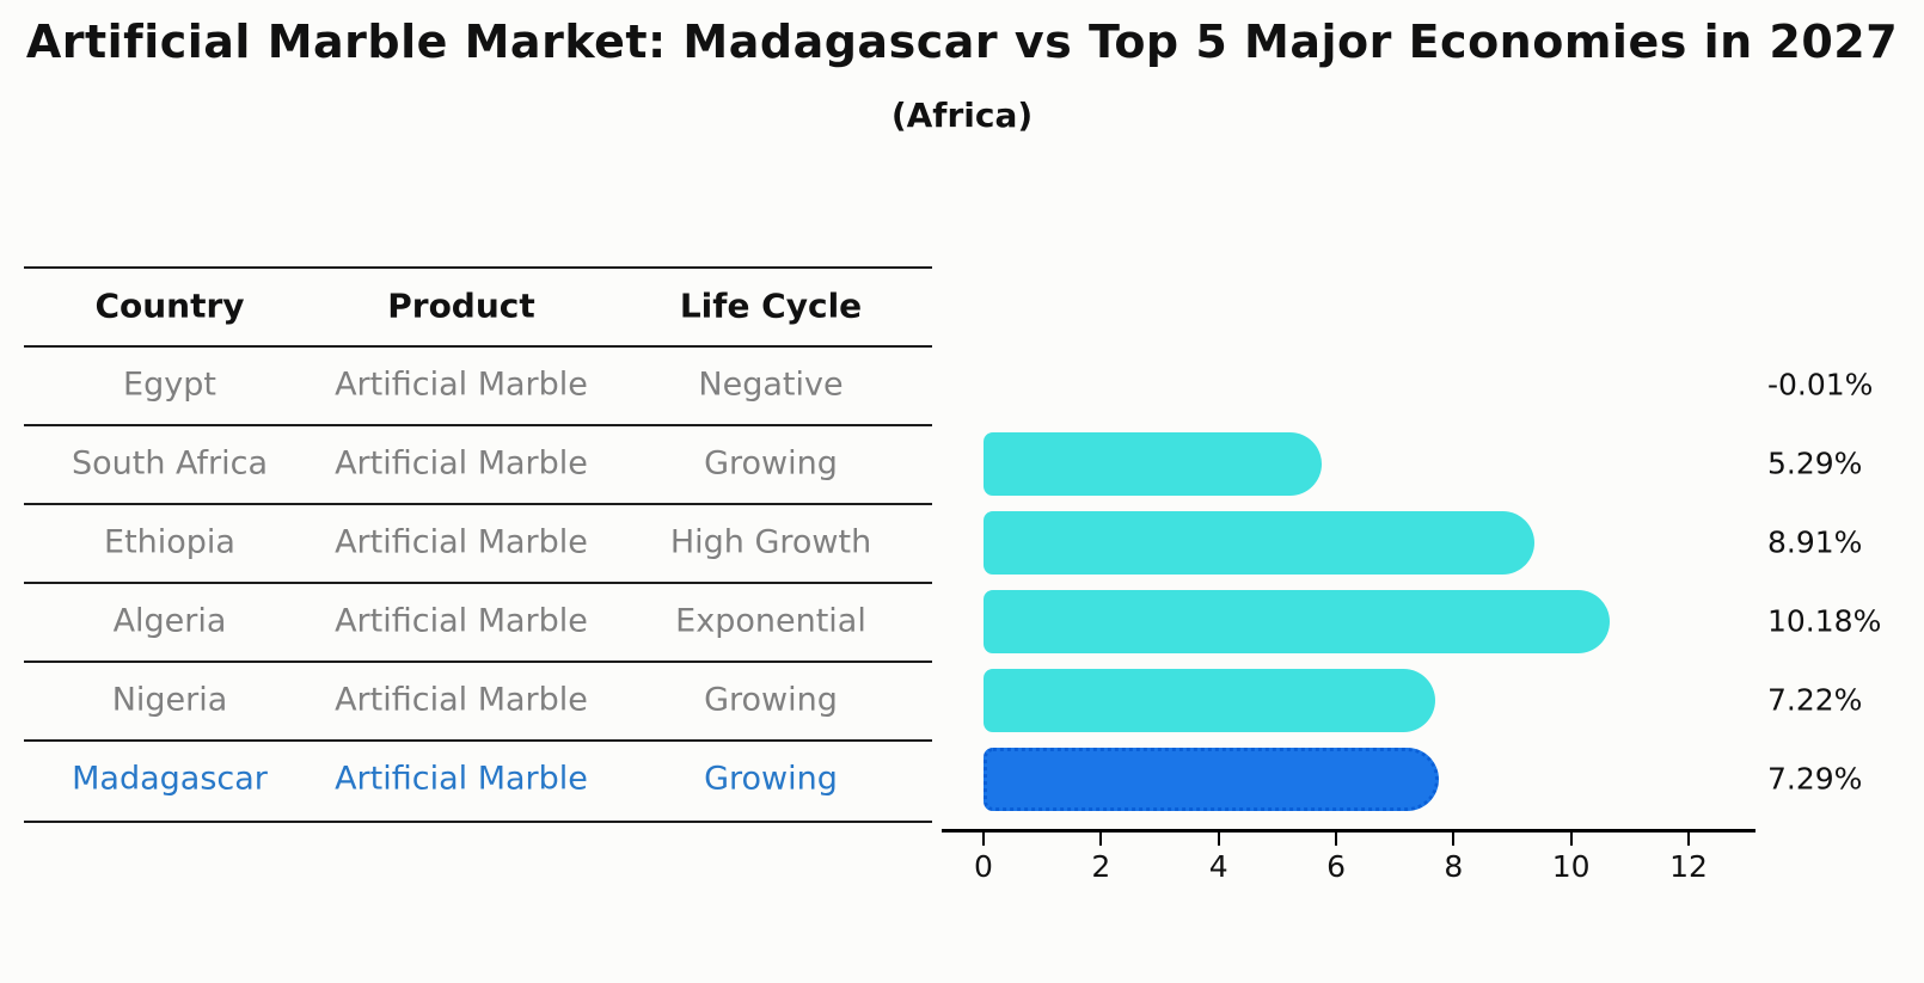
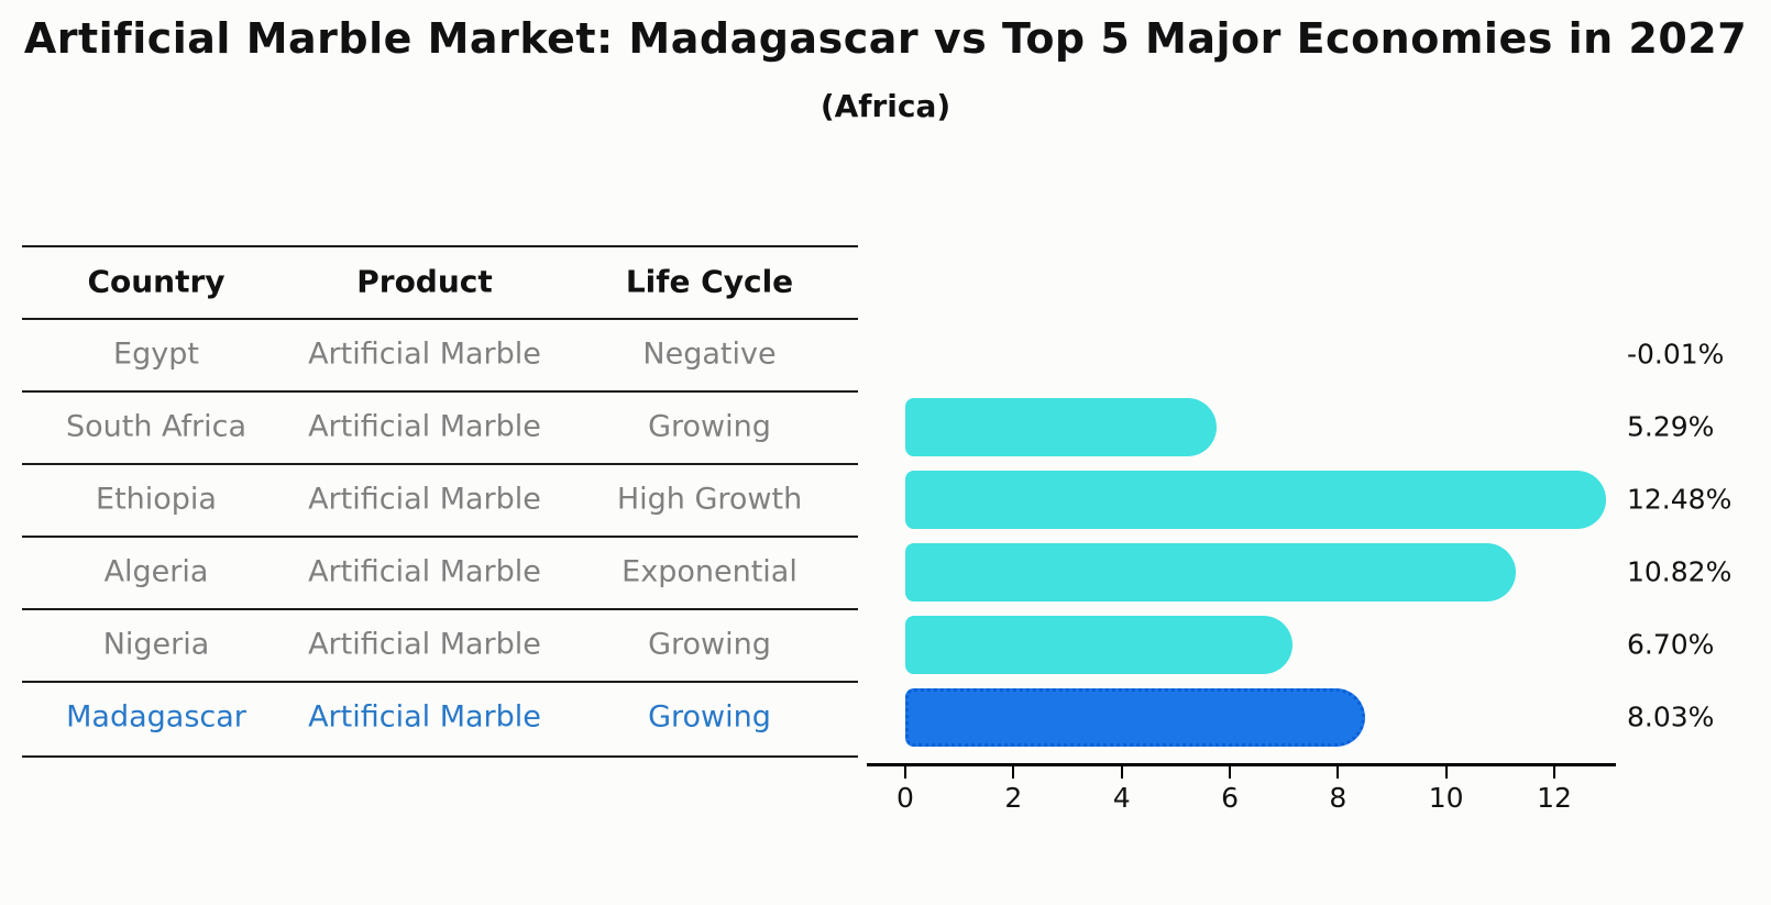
Ethiopia: 8.91% -> 12.48%
Algeria: 10.18% -> 10.82%
Nigeria: 7.22% -> 6.70%
Madagascar: 7.29% -> 8.03%
